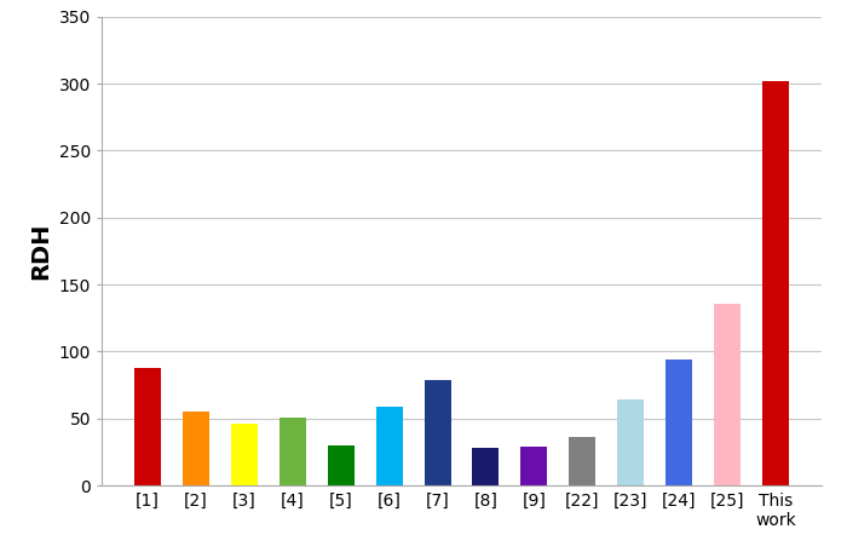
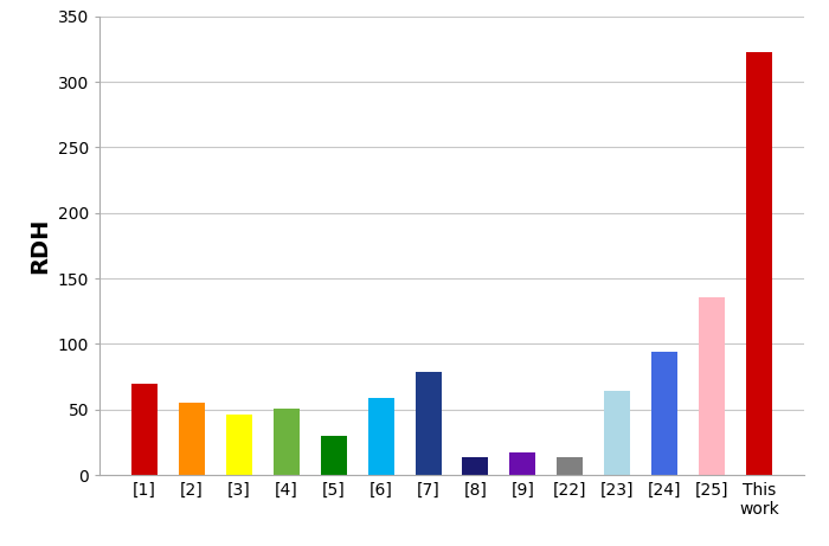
[1]: 88 -> 70
[8]: 28 -> 14
[9]: 29 -> 17
[22]: 36 -> 14
This work: 302 -> 323
